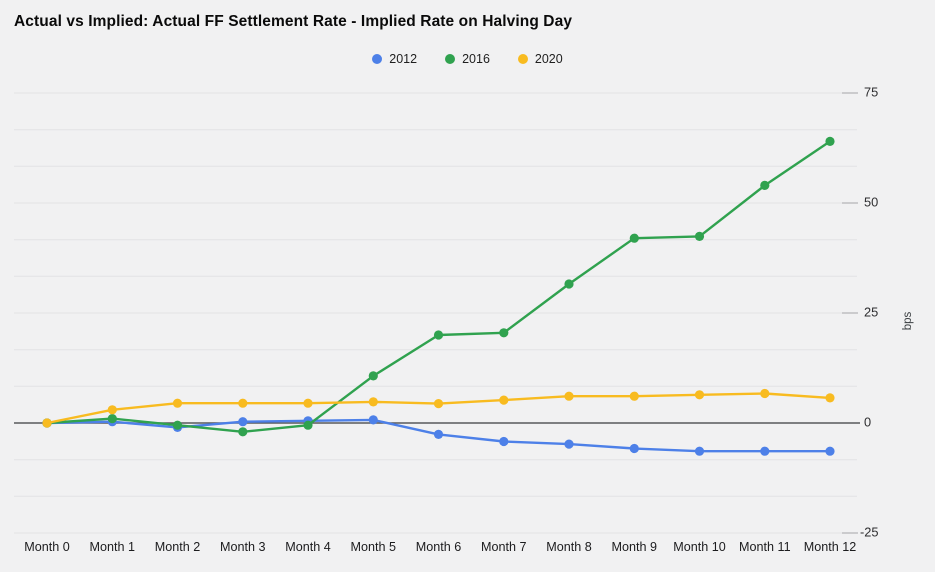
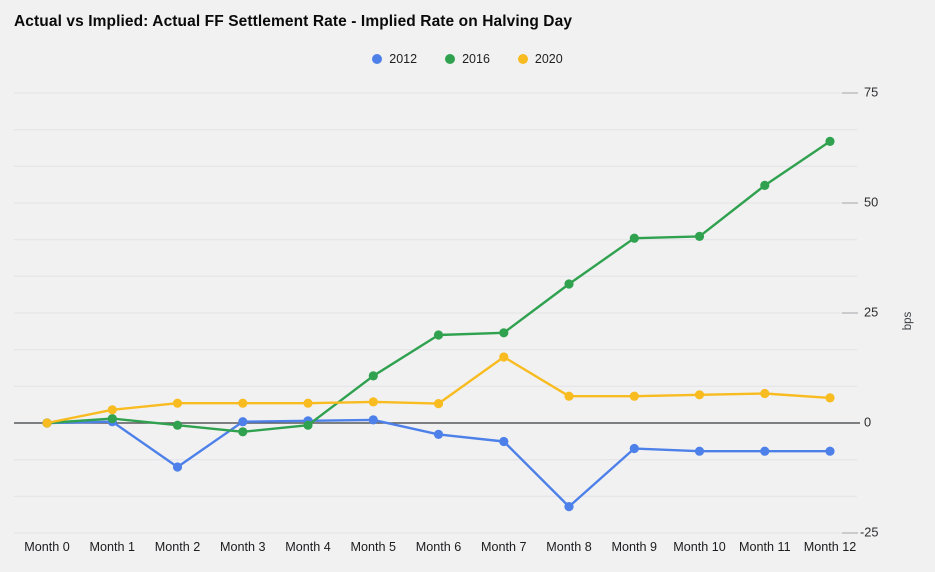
2012/Month 2: -1 -> -10
2020/Month 7: 5 -> 15
2012/Month 8: -5 -> -19
